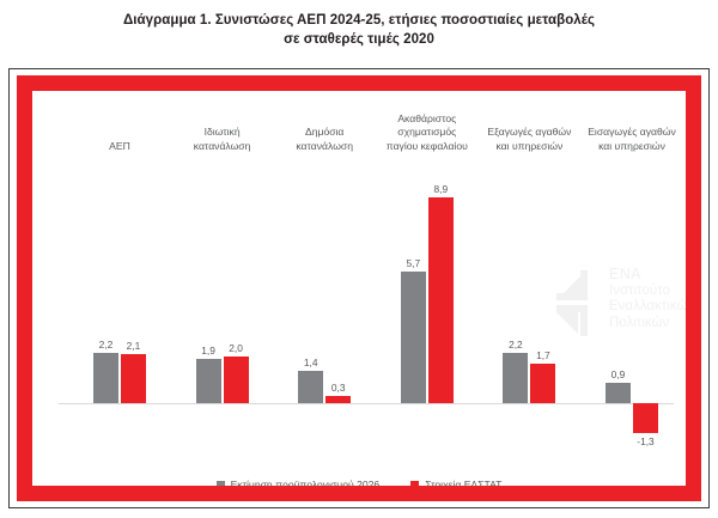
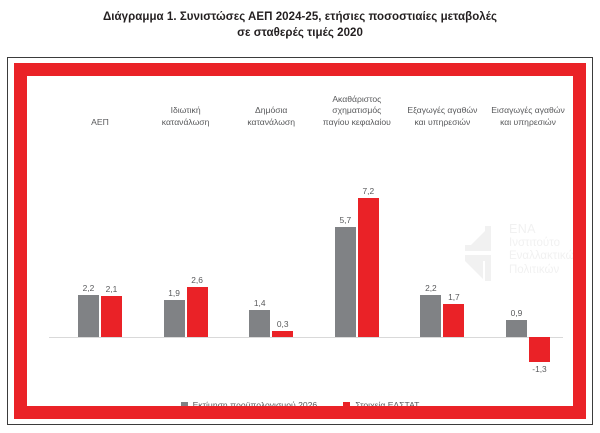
Στοιχεία ΕΛΣΤΑΤ/Ιδιωτική κατανάλωση: 2,0 -> 2,6
Στοιχεία ΕΛΣΤΑΤ/Ακαθάριστος σχηματισμός παγίου κεφαλαίου: 8,9 -> 7,2
